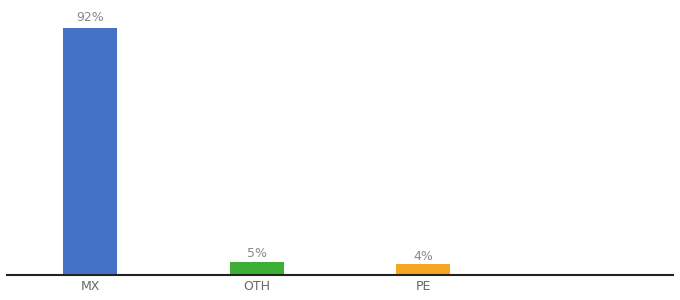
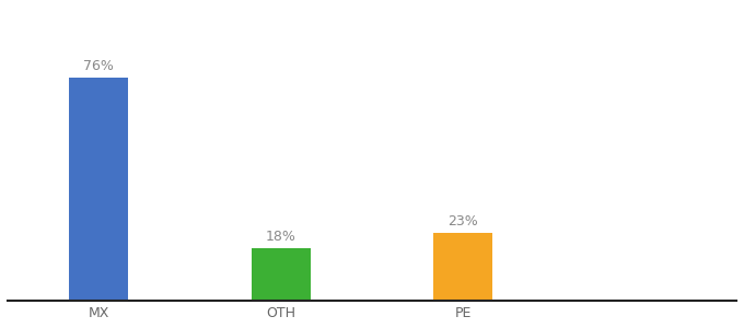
MX: 92% -> 76%
OTH: 5% -> 18%
PE: 4% -> 23%
